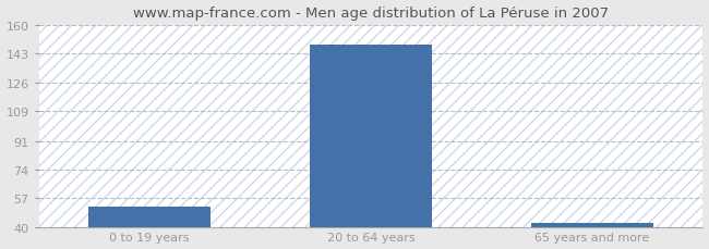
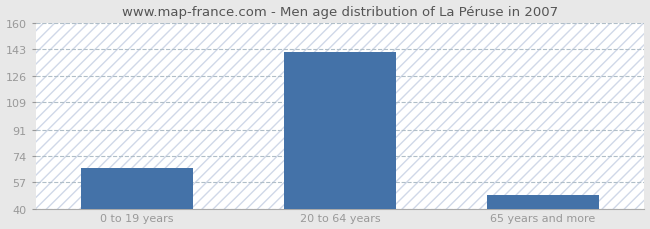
0 to 19 years: 52 -> 66
20 to 64 years: 148 -> 141
65 years and more: 42 -> 49
